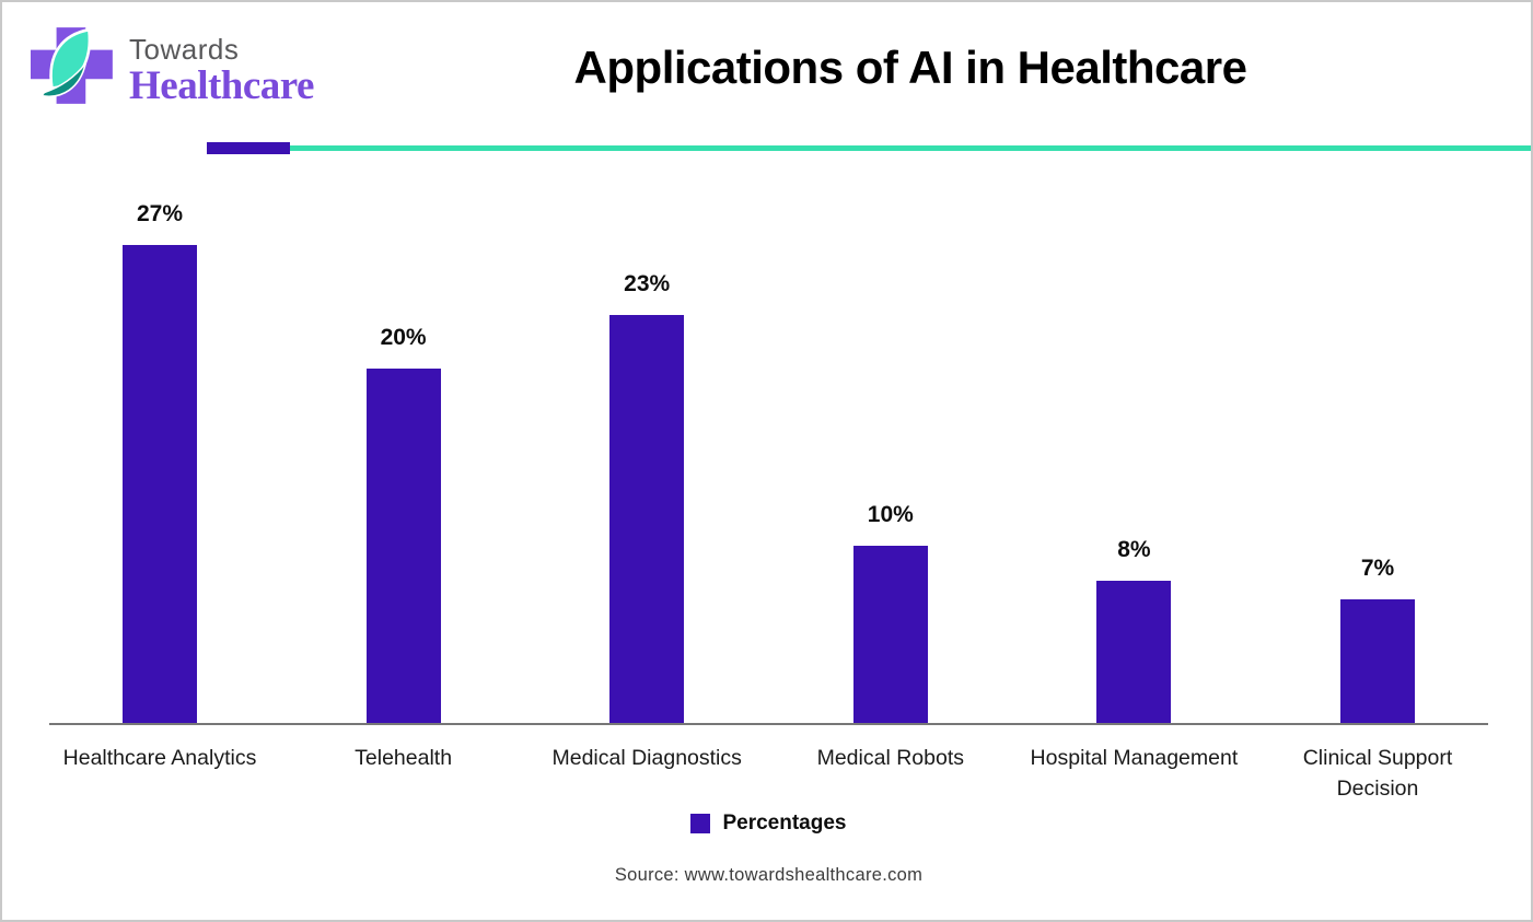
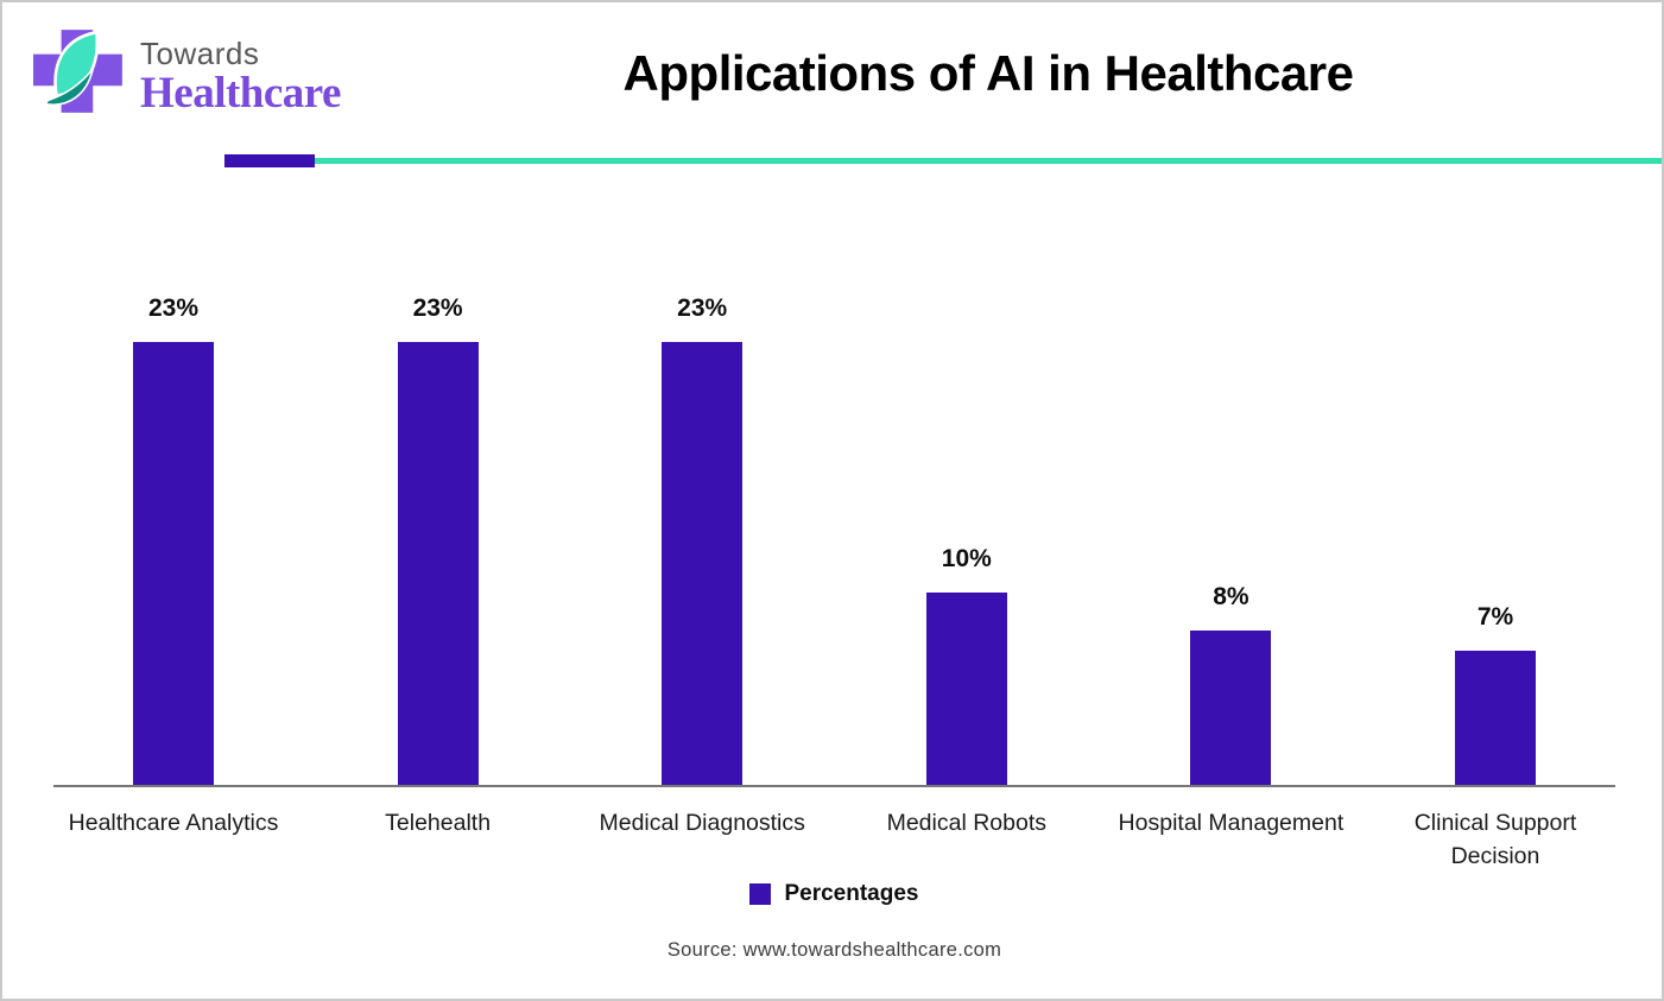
Healthcare Analytics: 27% -> 23%
Telehealth: 20% -> 23%
